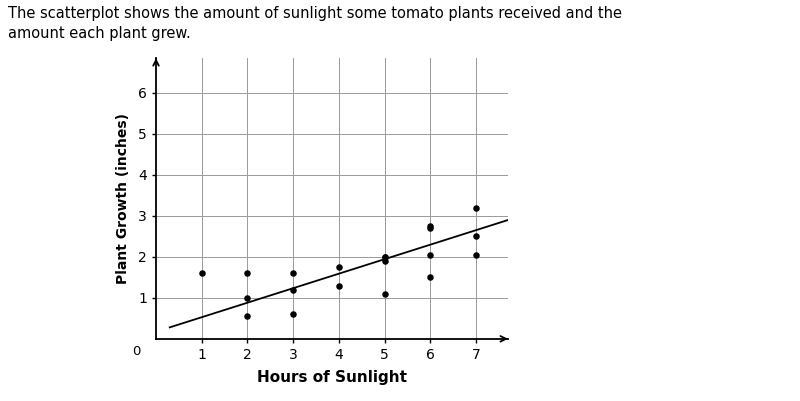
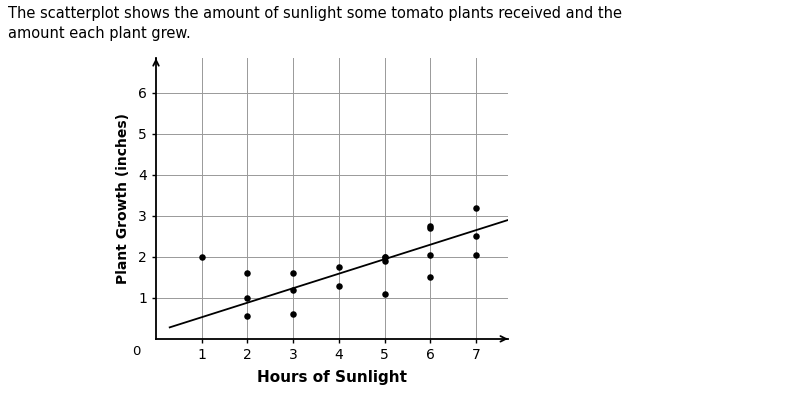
1: 1.60 -> 2.00
